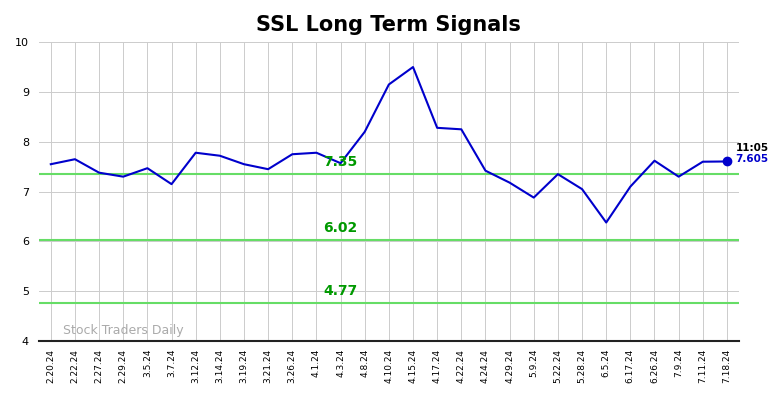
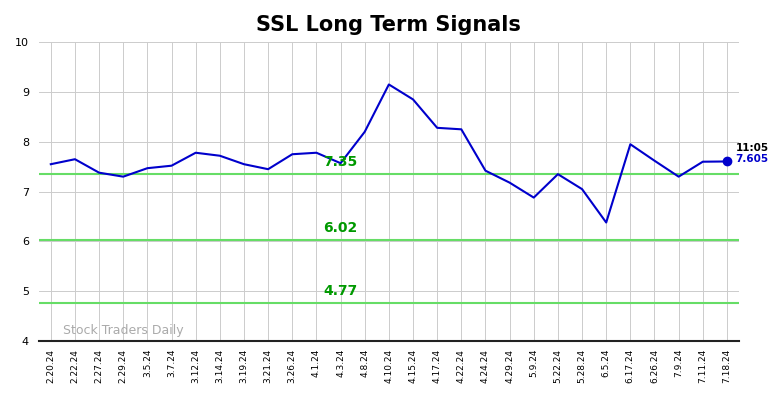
3.7.24: 7.15 -> 7.52
4.15.24: 9.50 -> 8.85
6.17.24: 7.10 -> 7.95
